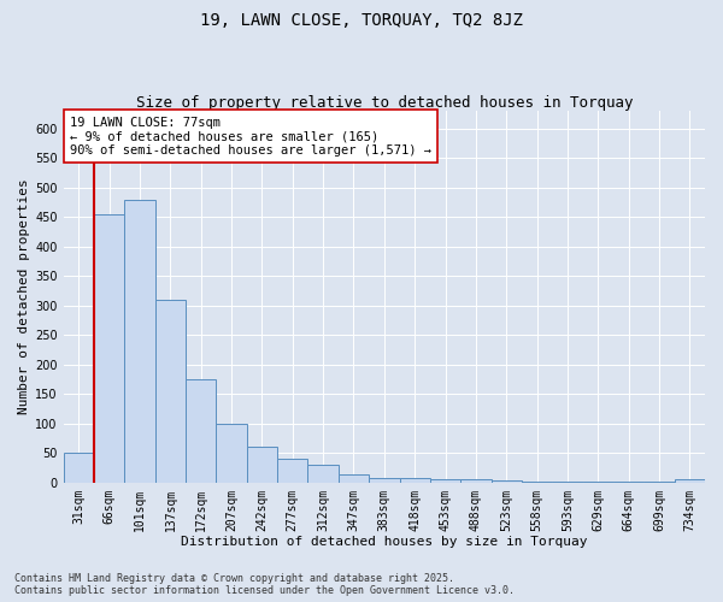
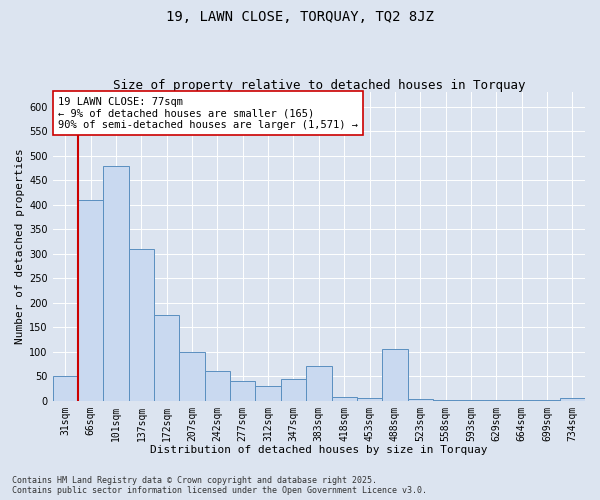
66sqm: 455 -> 410
347sqm: 13 -> 45
383sqm: 8 -> 70
488sqm: 5 -> 105
